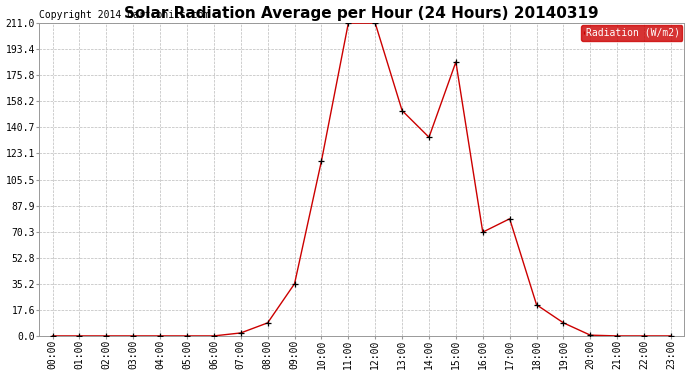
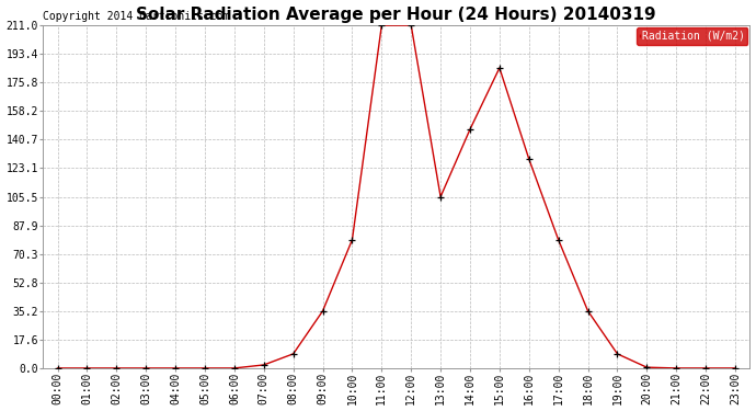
10:00: 118 -> 79
13:00: 152 -> 106
14:00: 134 -> 147
16:00: 70 -> 129
18:00: 21 -> 35
